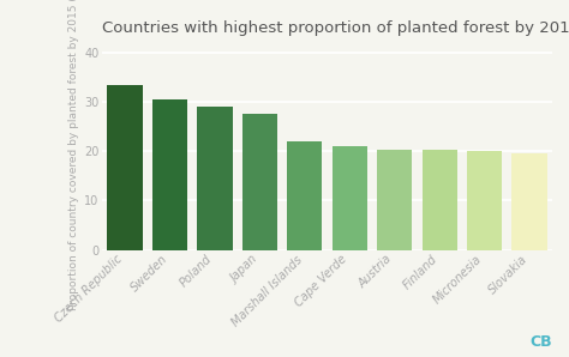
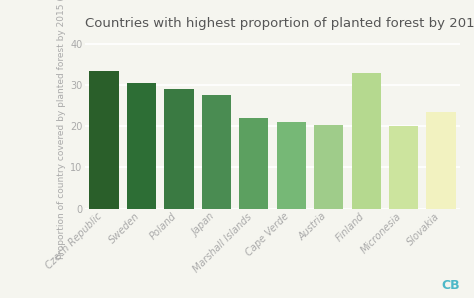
Finland: 20.2 -> 33.0
Slovakia: 19.7 -> 23.5
